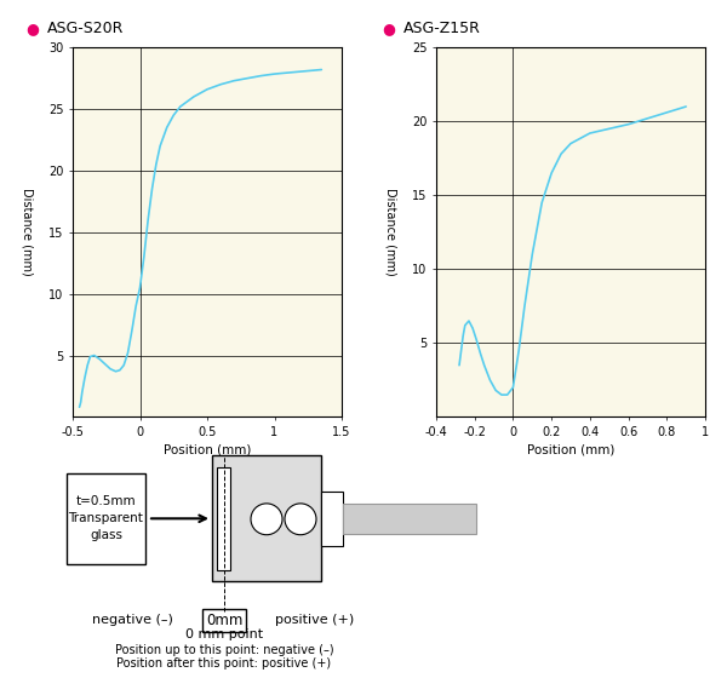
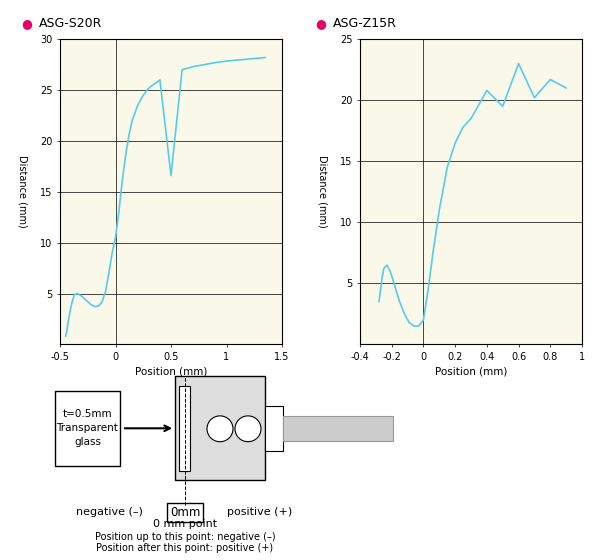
0.5: 26.6 -> 16.6
0.4: 19.2 -> 20.8
0.6: 19.8 -> 23.0
0.8: 20.6 -> 21.7
